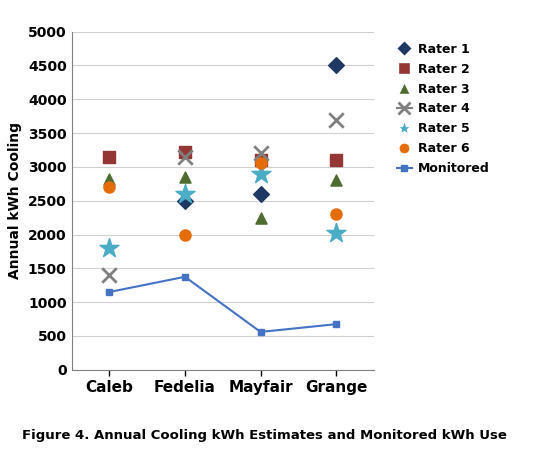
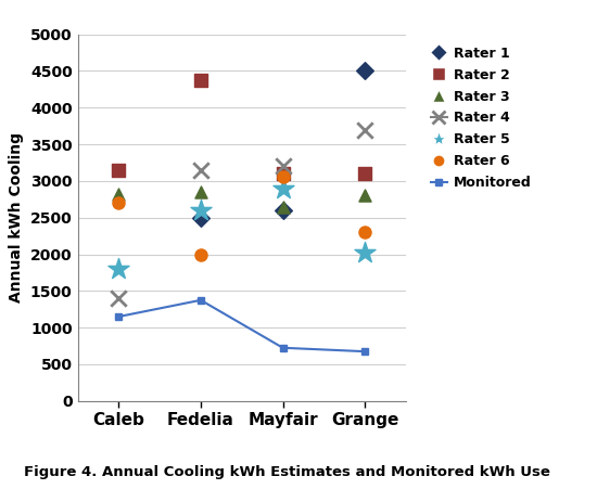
Rater 2/Fedelia: 3220 -> 4380
Rater 3/Mayfair: 2240 -> 2650
Monitored/Mayfair: 560 -> 720
